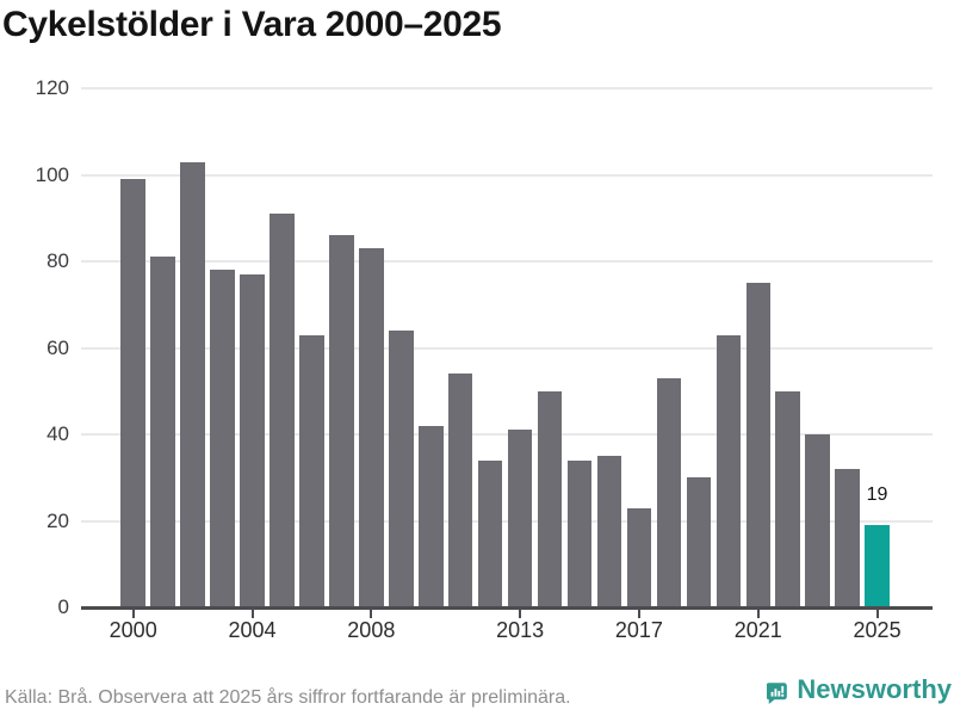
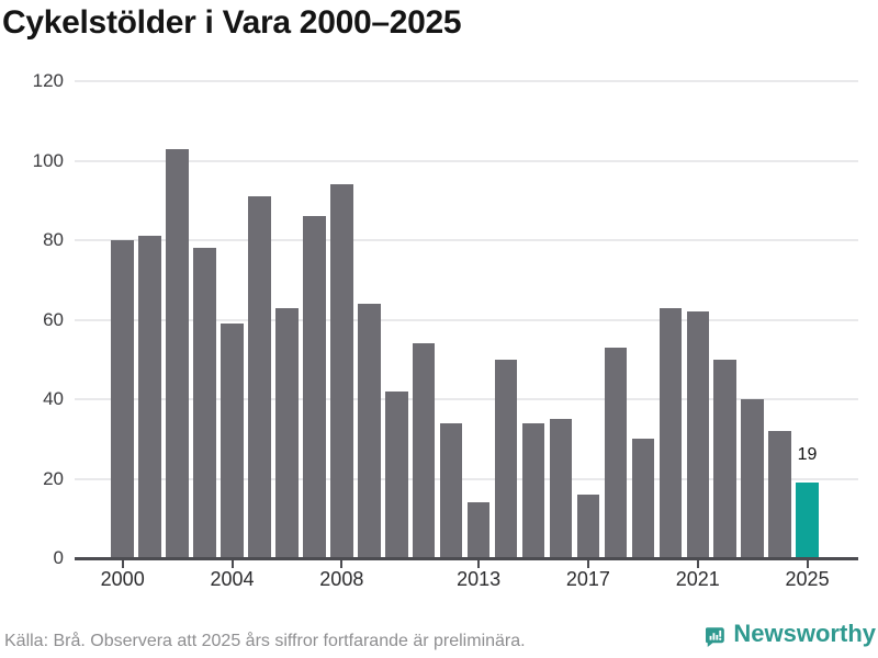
2000: 99 -> 80
2004: 77 -> 59
2008: 83 -> 94
2013: 41 -> 14
2017: 23 -> 16
2021: 75 -> 62
